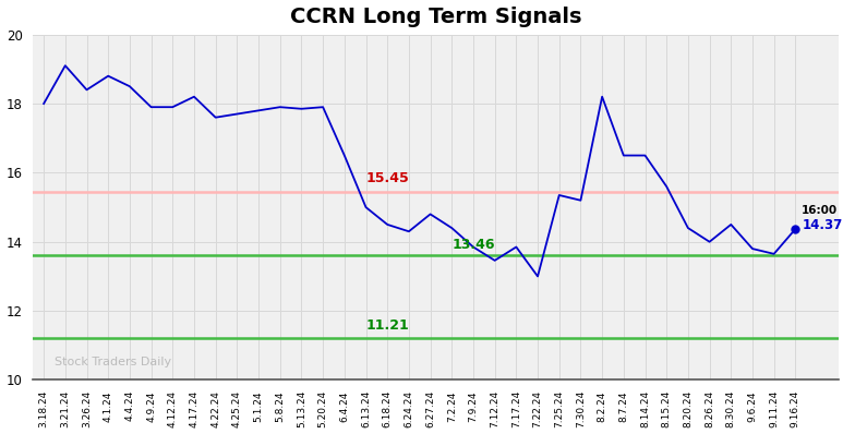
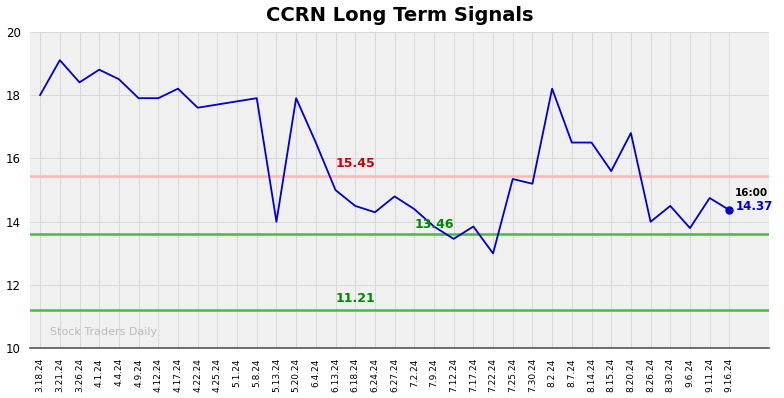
5.13.24: 17.85 -> 14.00
8.20.24: 14.40 -> 16.80
9.11.24: 13.65 -> 14.75
